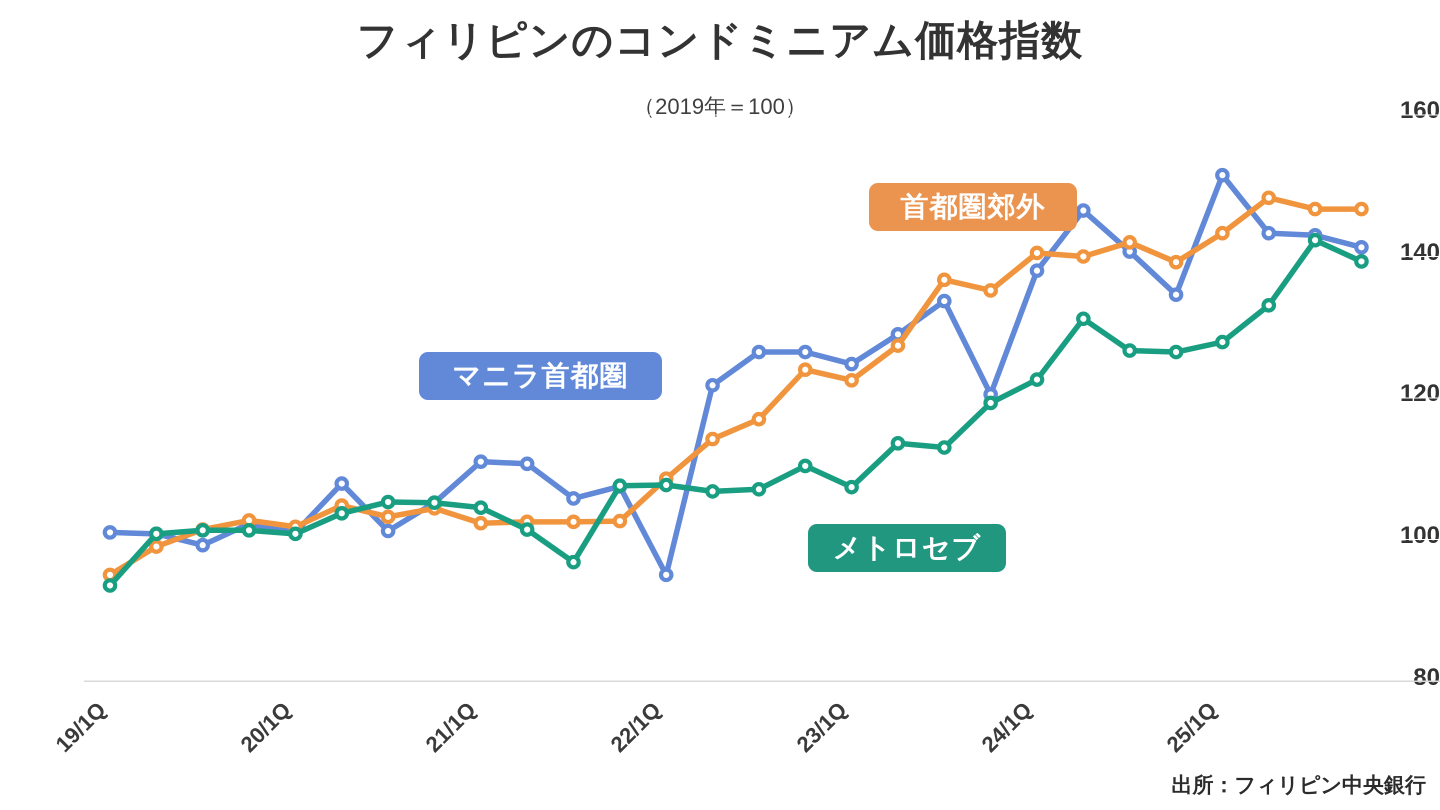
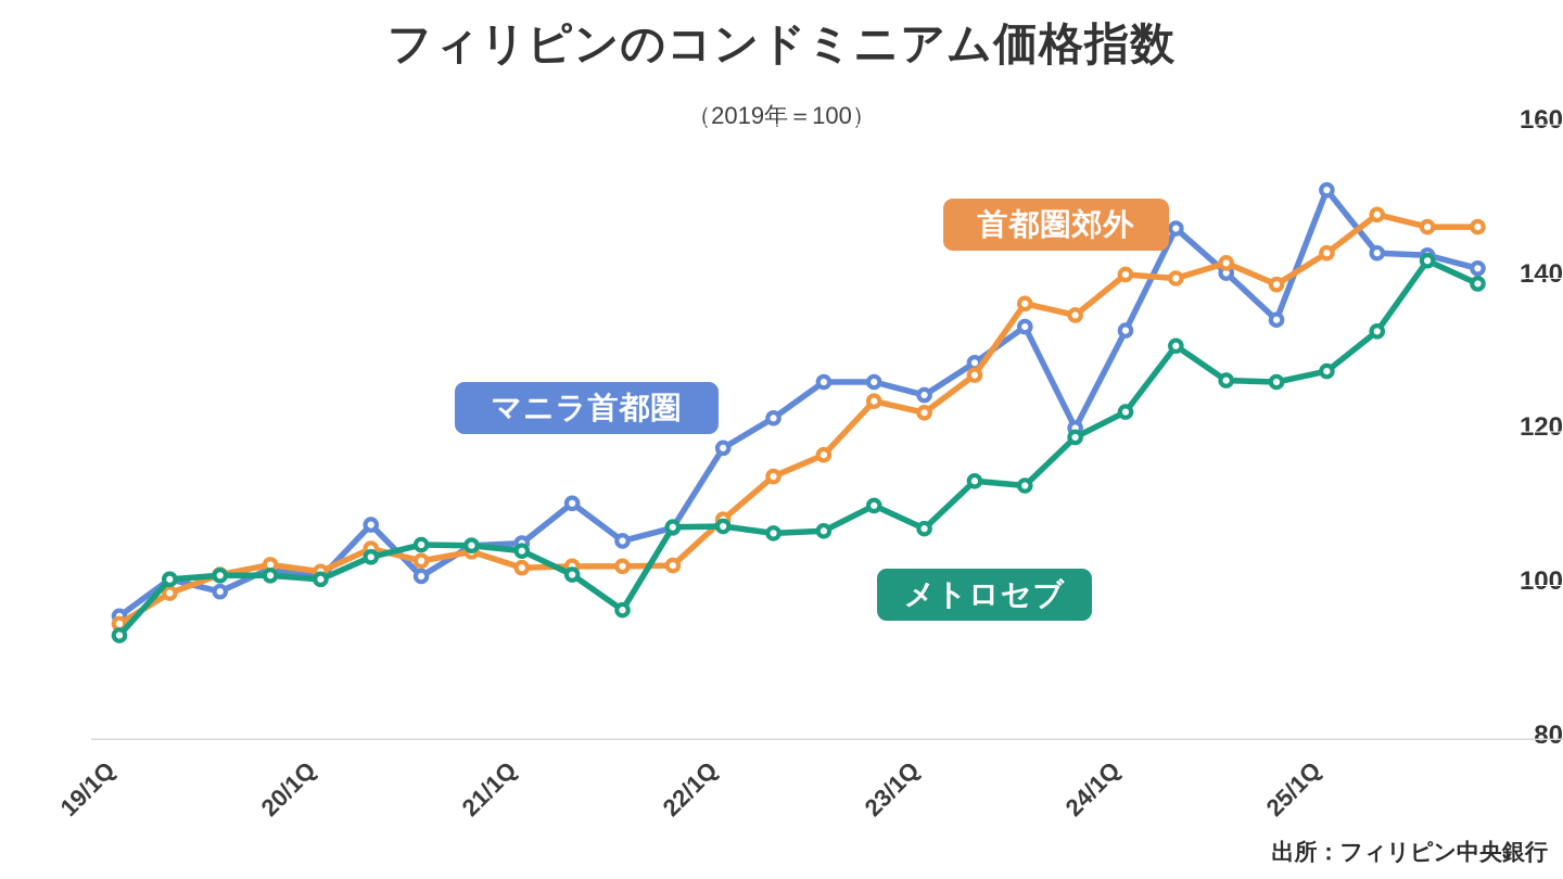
マニラ首都圏/19/1Q: 101 -> 96
マニラ首都圏/21/1Q: 111 -> 106
マニラ首都圏/22/1Q: 95 -> 118
マニラ首都圏/24/1Q: 138 -> 133
